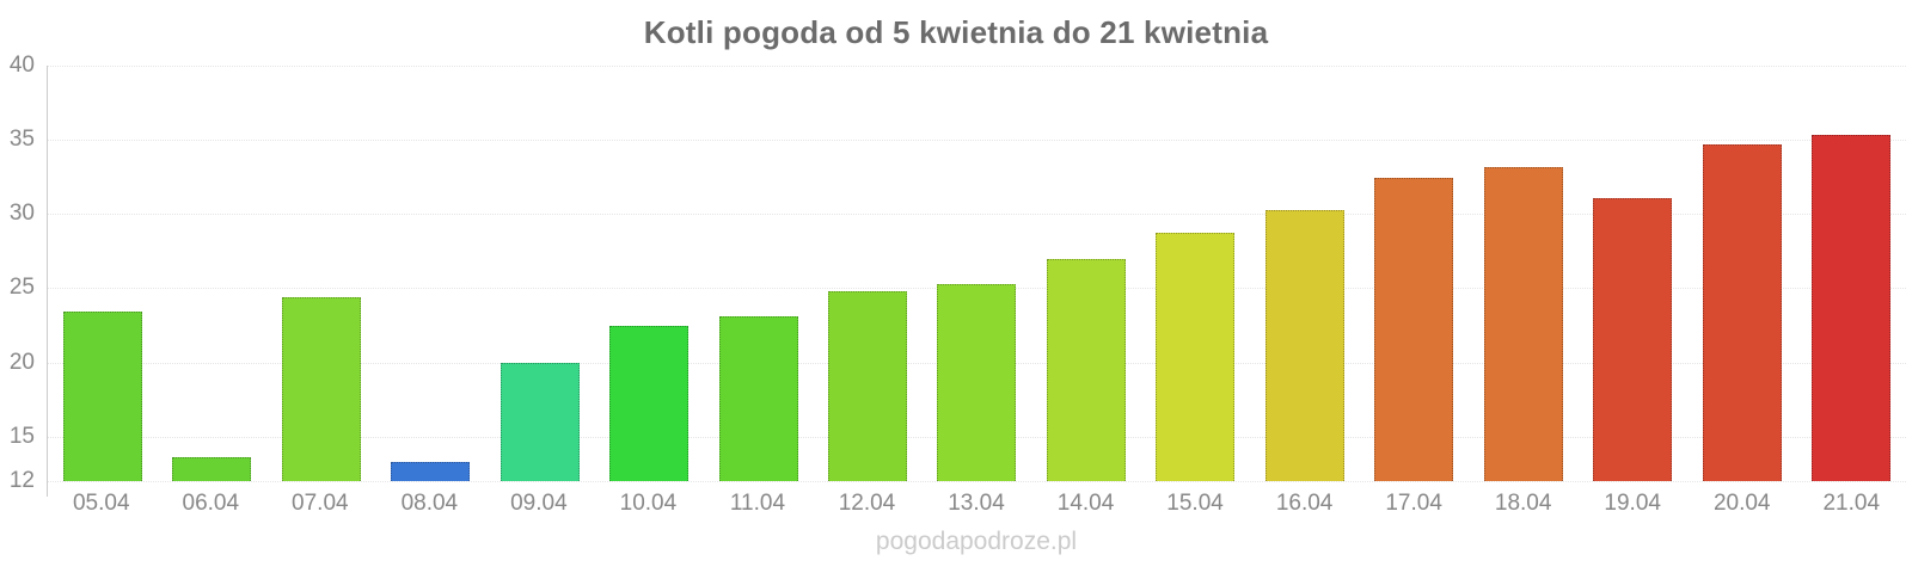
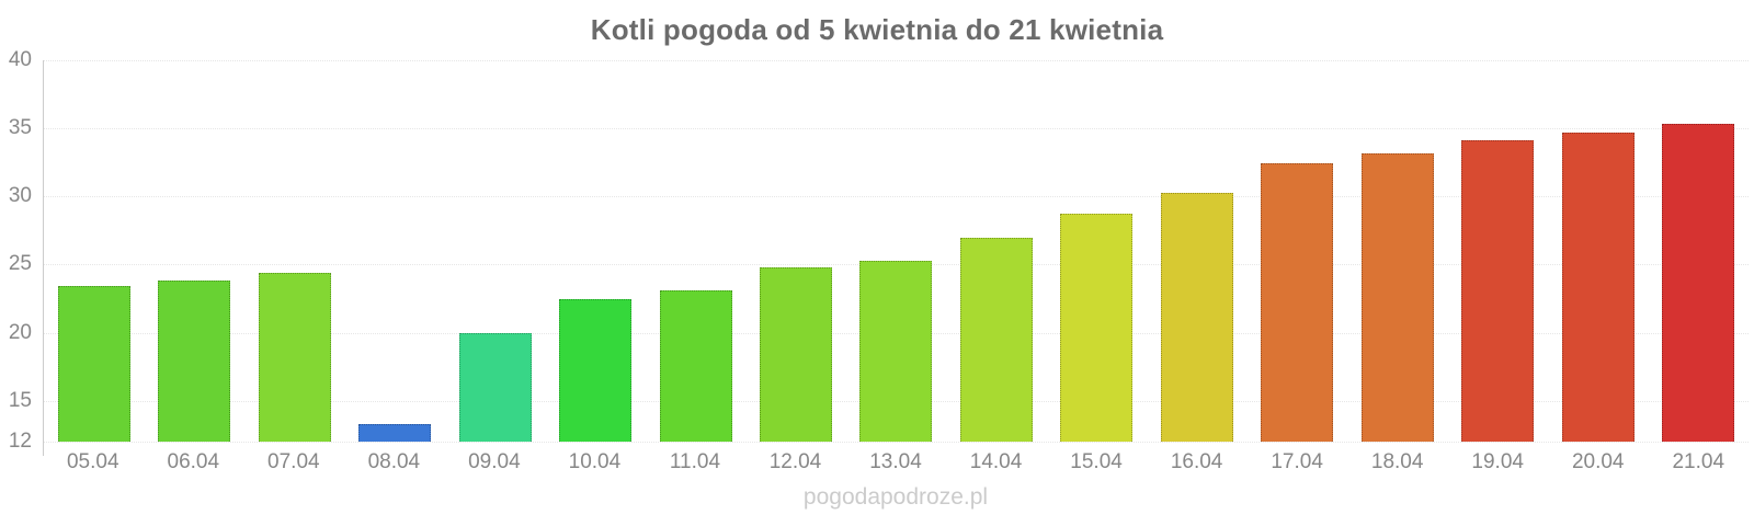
06.04: 13.6 -> 23.8
19.04: 31.1 -> 34.1
